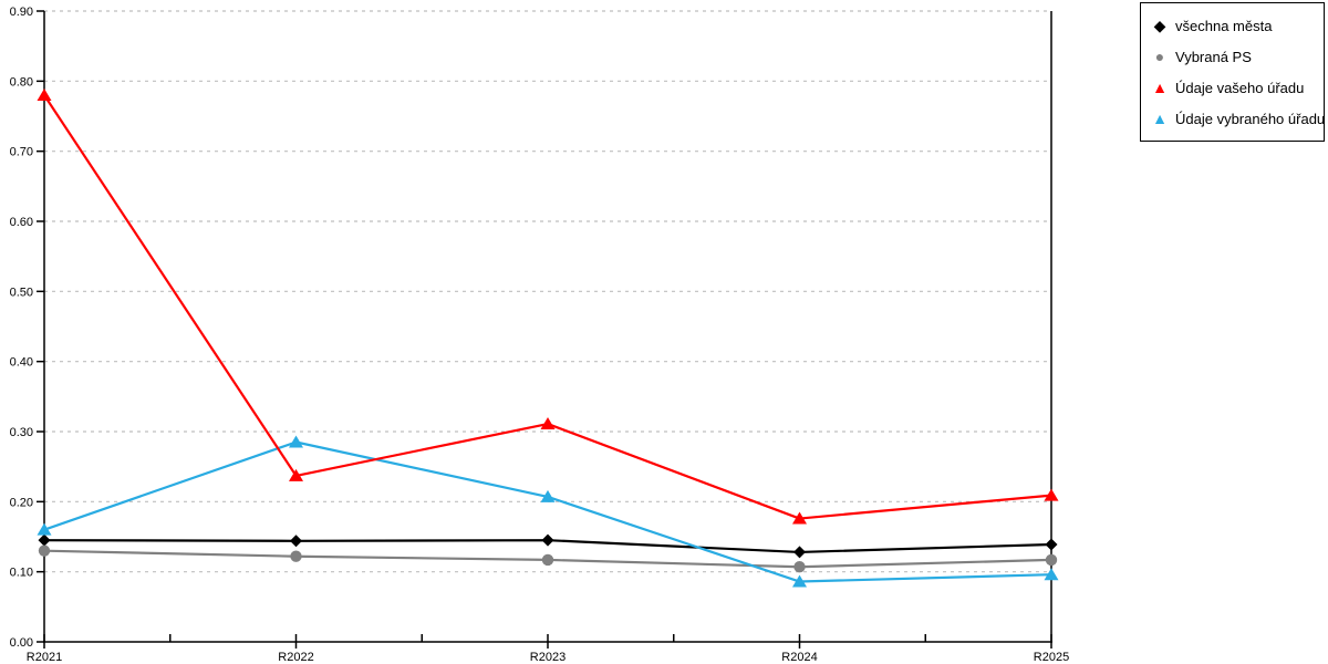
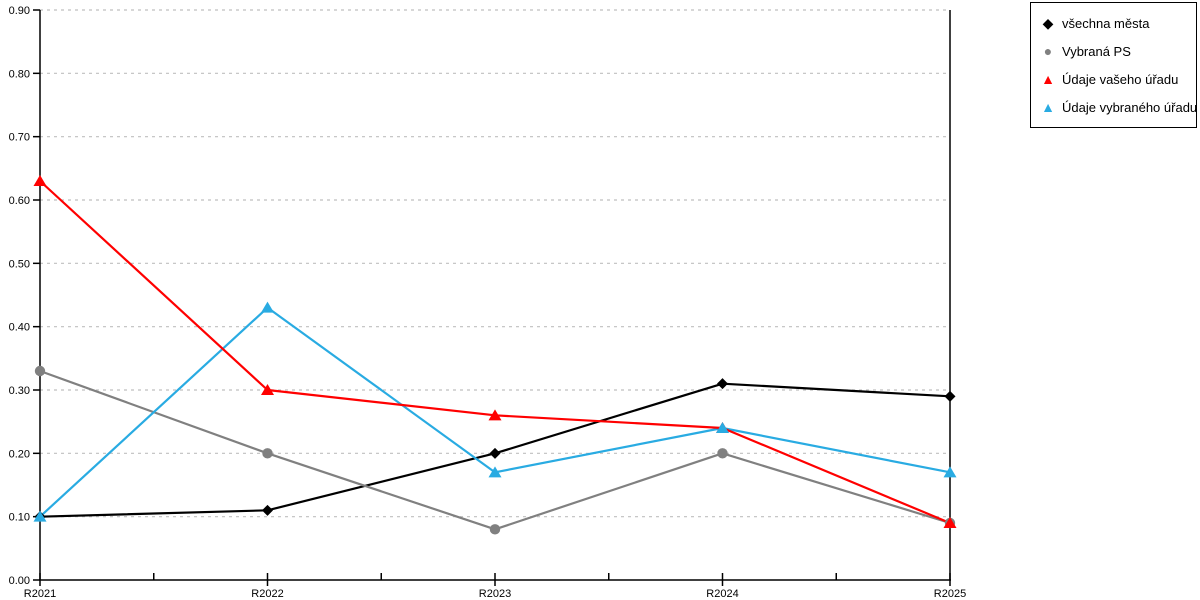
všechna města/R2021: 0.14 -> 0.10
Vybraná PS/R2021: 0.13 -> 0.33
Údaje vašeho úřadu/R2021: 0.78 -> 0.63
Údaje vybraného úřadu/R2021: 0.16 -> 0.10
všechna města/R2022: 0.14 -> 0.11
Vybraná PS/R2022: 0.12 -> 0.20
Údaje vašeho úřadu/R2022: 0.24 -> 0.30
Údaje vybraného úřadu/R2022: 0.28 -> 0.43
všechna města/R2023: 0.14 -> 0.20
Vybraná PS/R2023: 0.12 -> 0.08
Údaje vašeho úřadu/R2023: 0.31 -> 0.26
Údaje vybraného úřadu/R2023: 0.21 -> 0.17
všechna města/R2024: 0.13 -> 0.31
Vybraná PS/R2024: 0.11 -> 0.20
Údaje vašeho úřadu/R2024: 0.18 -> 0.24
Údaje vybraného úřadu/R2024: 0.09 -> 0.24
všechna města/R2025: 0.14 -> 0.29
Vybraná PS/R2025: 0.12 -> 0.09
Údaje vašeho úřadu/R2025: 0.21 -> 0.09
Údaje vybraného úřadu/R2025: 0.10 -> 0.17
